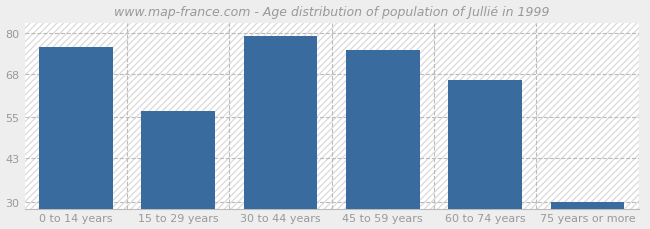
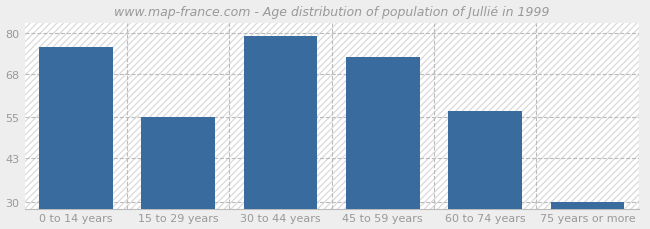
15 to 29 years: 57 -> 55
45 to 59 years: 75 -> 73
60 to 74 years: 66 -> 57
